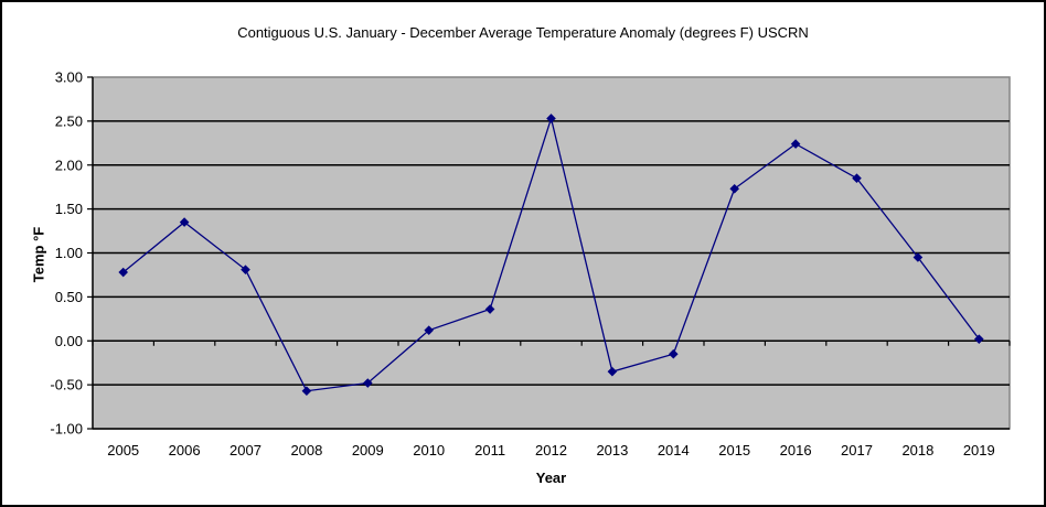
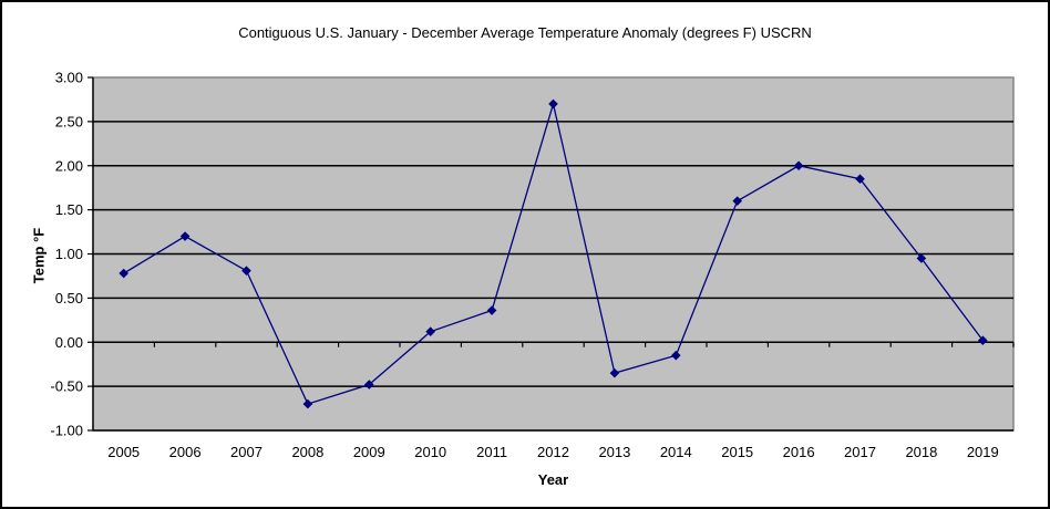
2006: 1.4 -> 1.2
2008: -0.6 -> -0.7
2012: 2.5 -> 2.7
2015: 1.7 -> 1.6
2016: 2.2 -> 2.0
